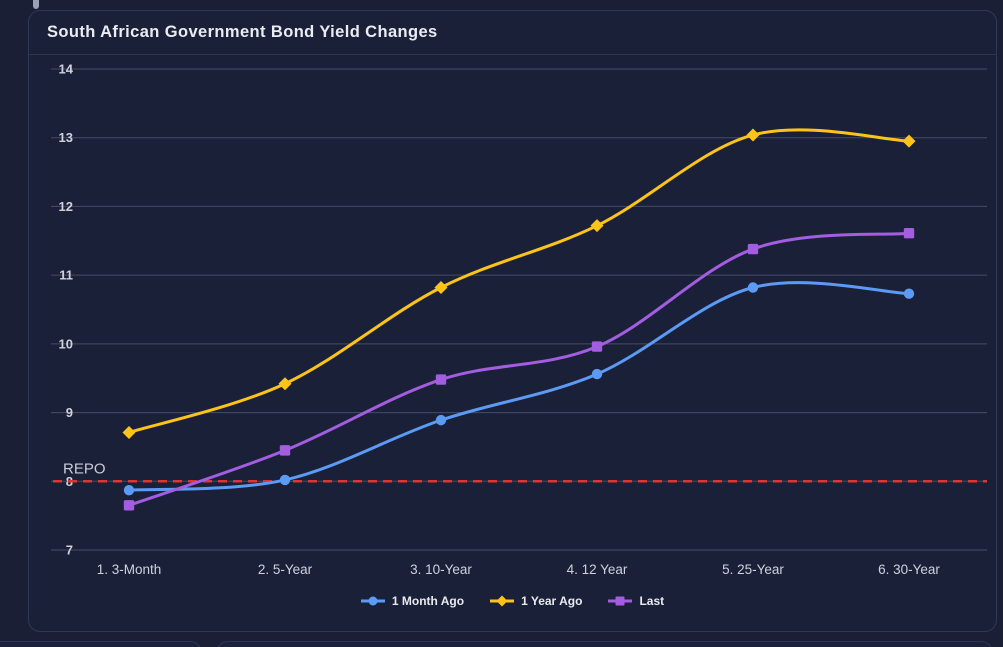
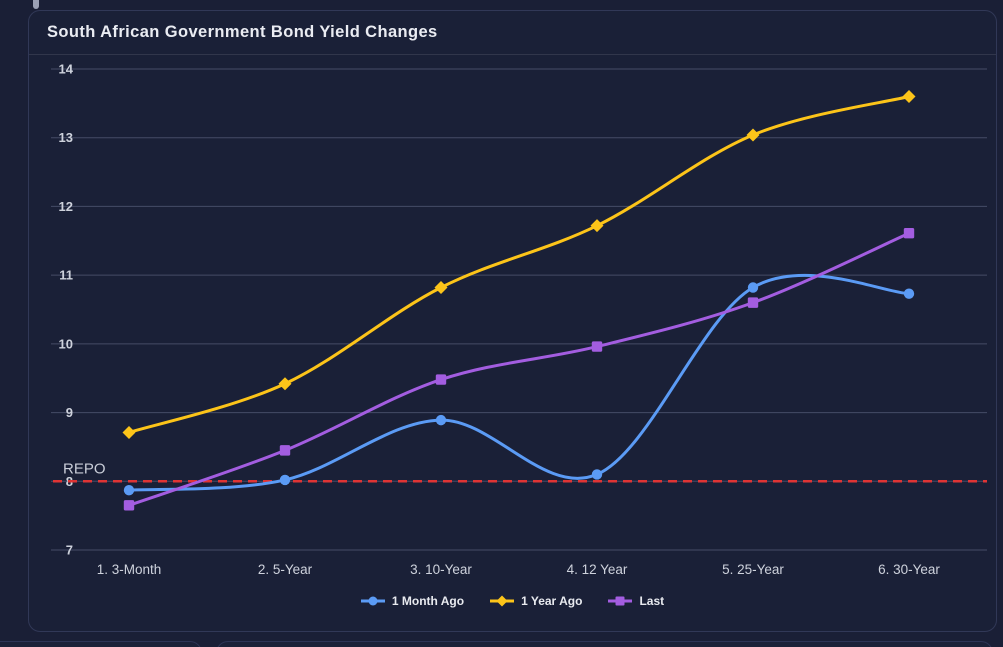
1 Month Ago/4. 12 Year: 9.6 -> 8.1
Last/5. 25-Year: 11.4 -> 10.6
1 Year Ago/6. 30-Year: 12.9 -> 13.6
